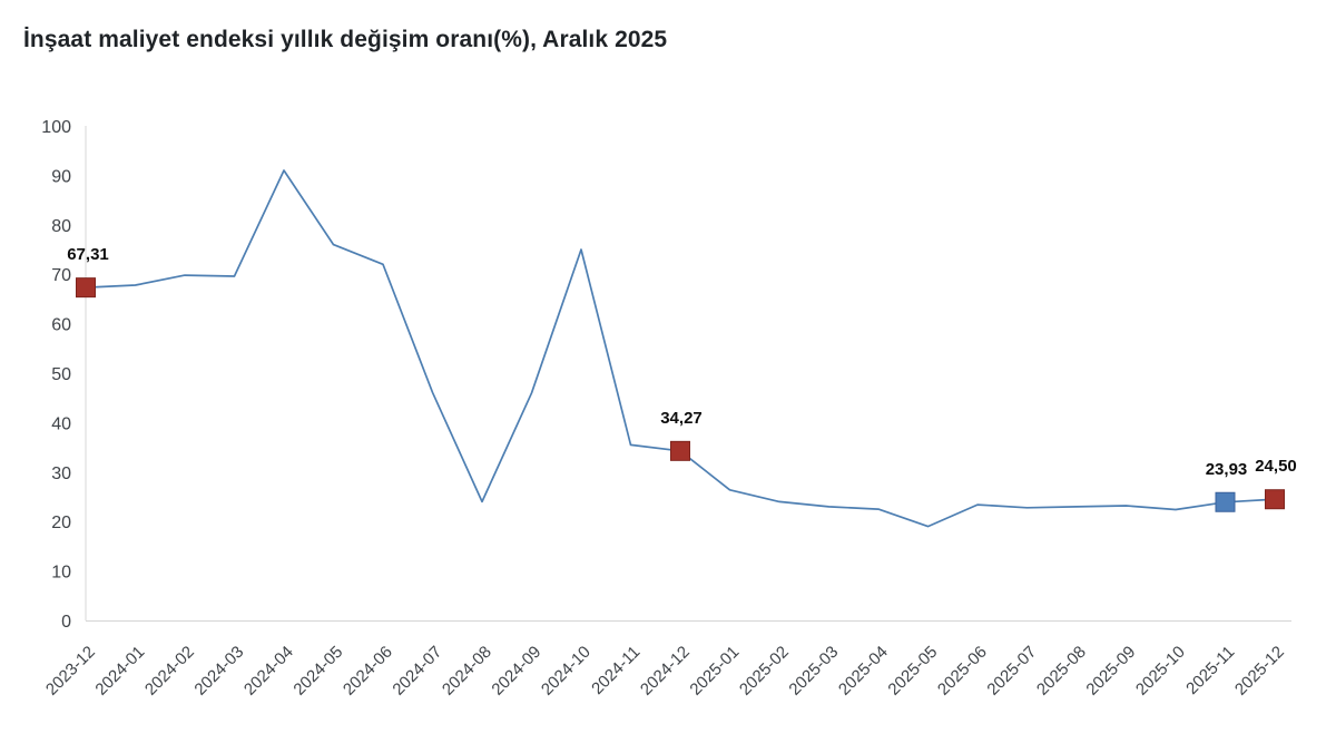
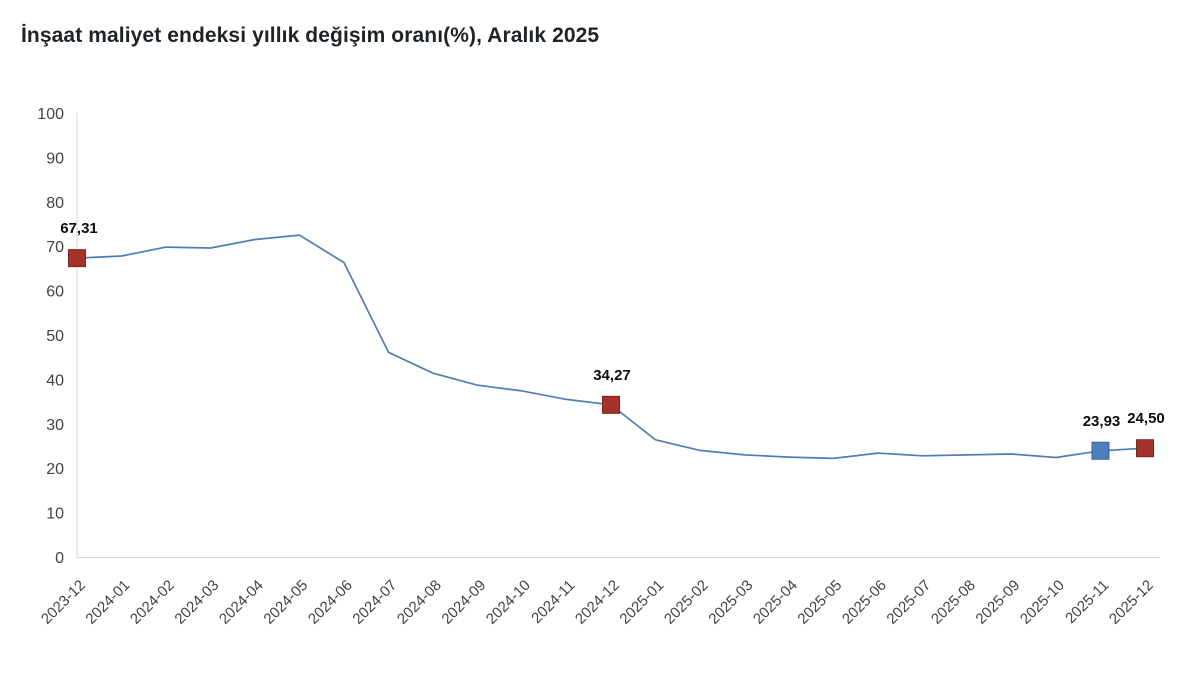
2024-04: 91 -> 72
2024-05: 76 -> 72
2024-06: 72 -> 66
2024-08: 24 -> 41
2024-09: 46 -> 39
2024-10: 75 -> 37
2025-05: 19 -> 22
